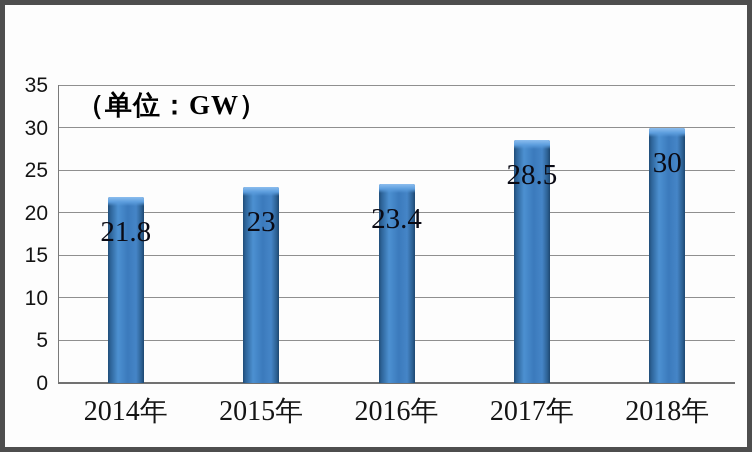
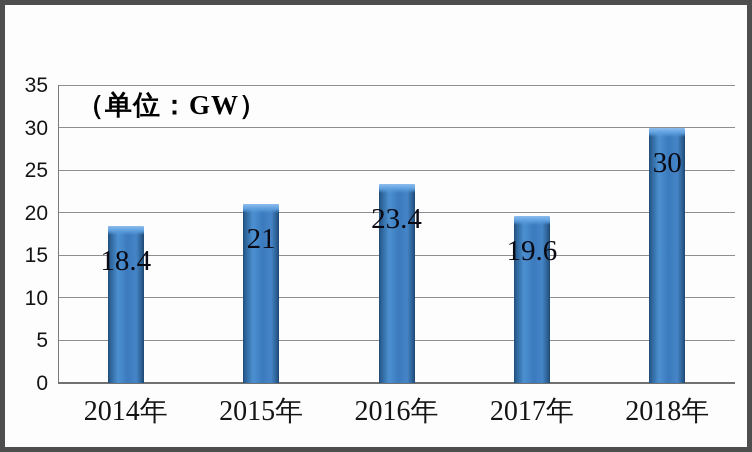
2014年: 21.8 -> 18.4
2015年: 23 -> 21
2017年: 28.5 -> 19.6
